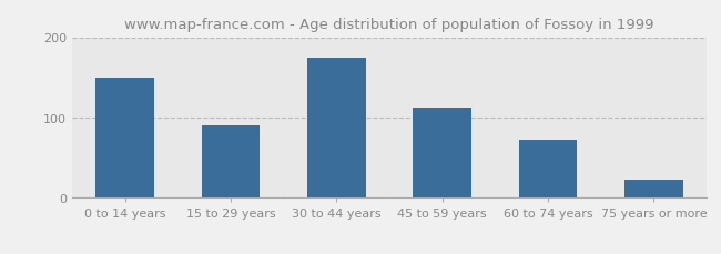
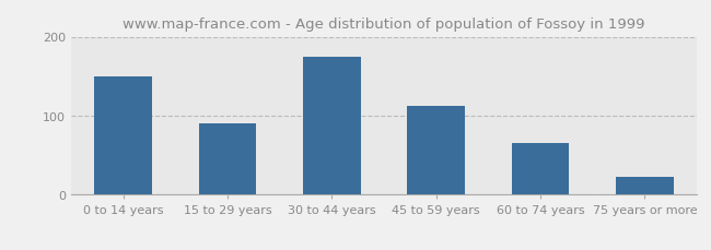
60 to 74 years: 72 -> 65
